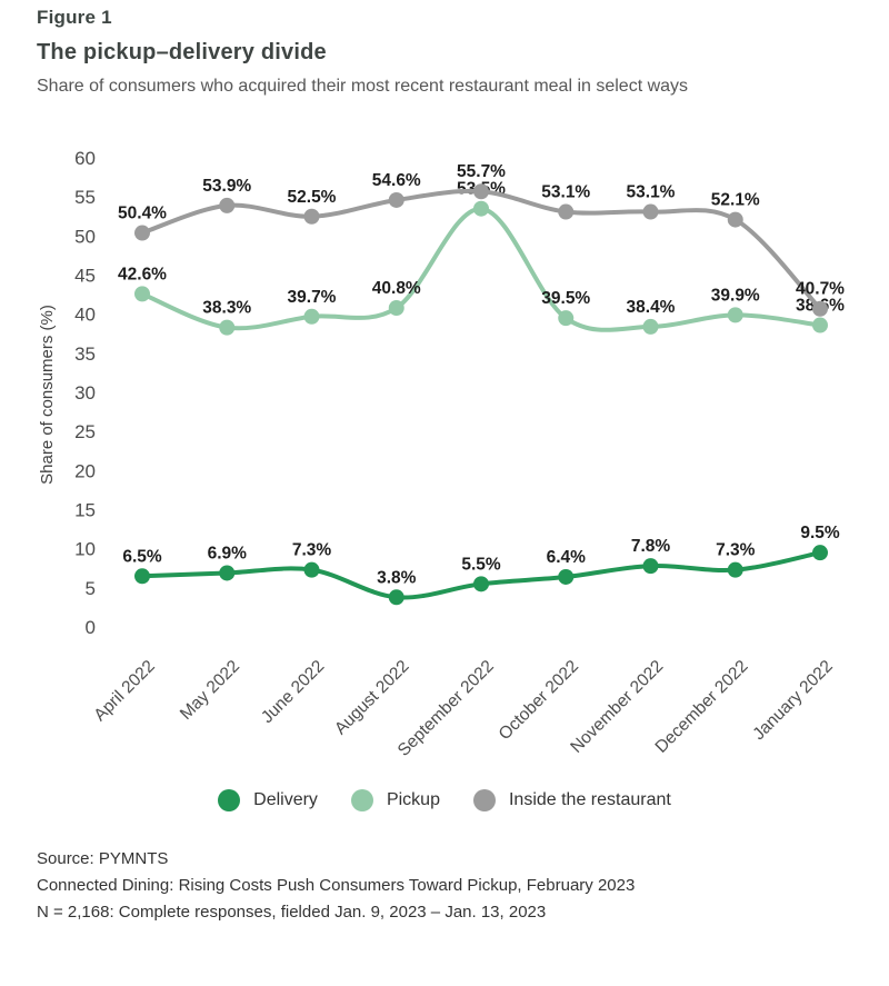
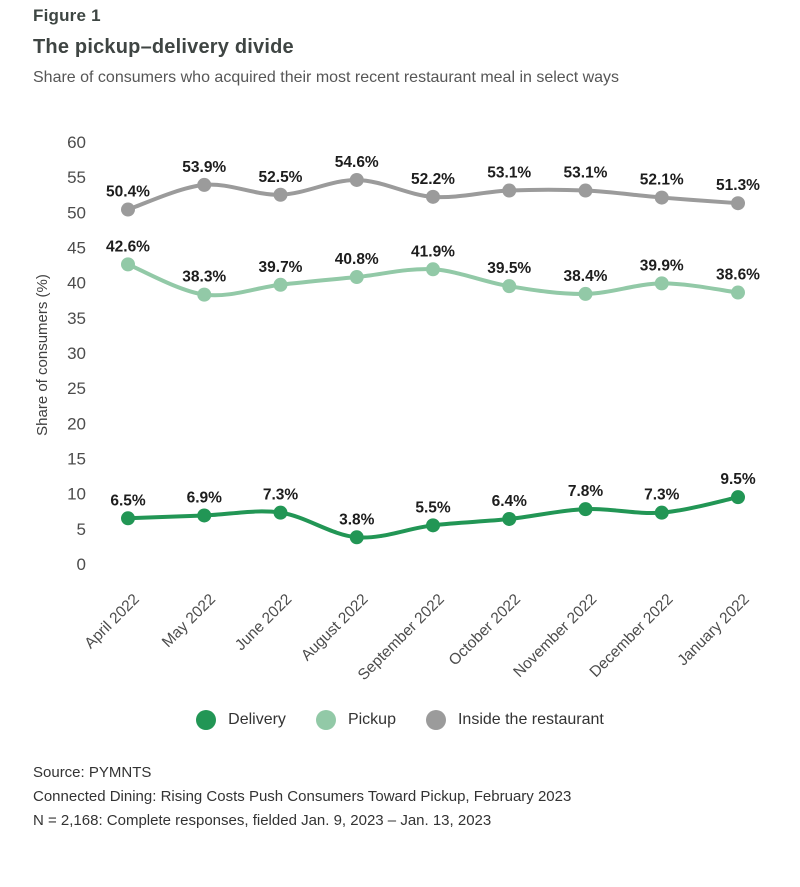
Pickup/September 2022: 53.5% -> 41.9%
Inside the restaurant/September 2022: 55.7% -> 52.2%
Inside the restaurant/January 2022: 40.7% -> 51.3%
